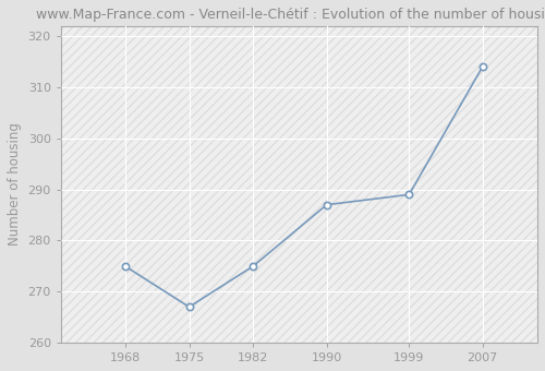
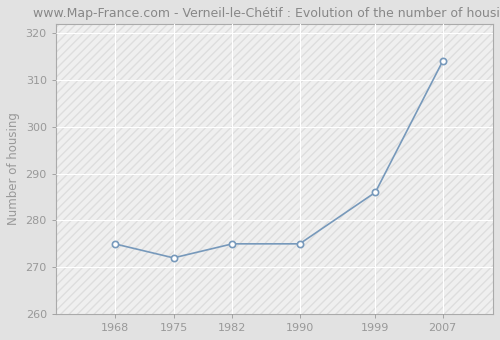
1975: 267 -> 272
1990: 287 -> 275
1999: 289 -> 286
